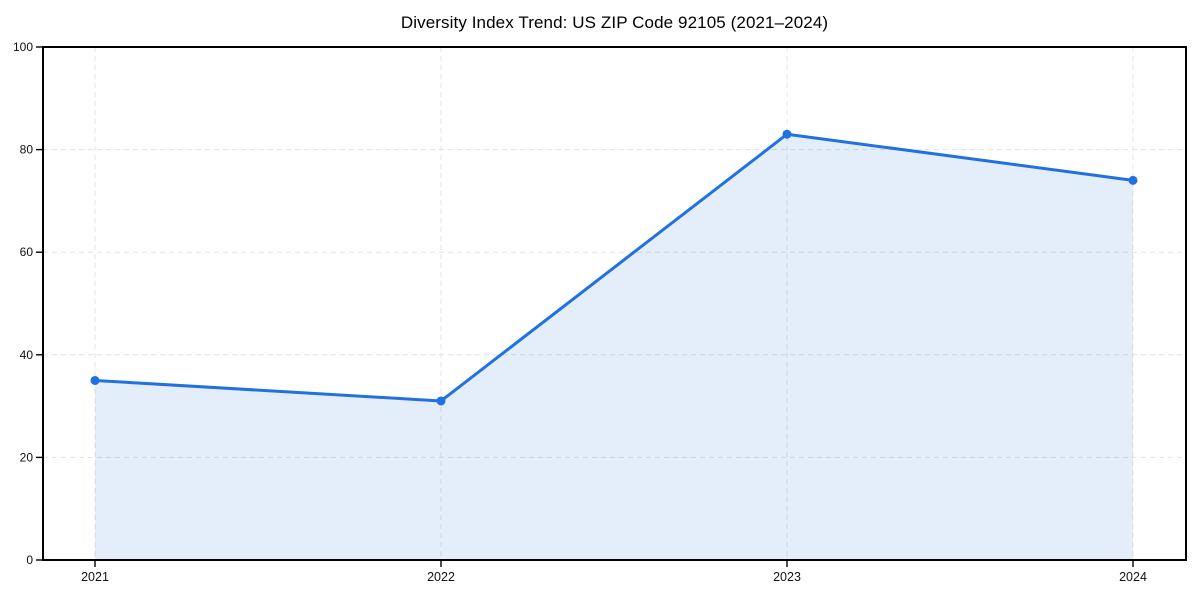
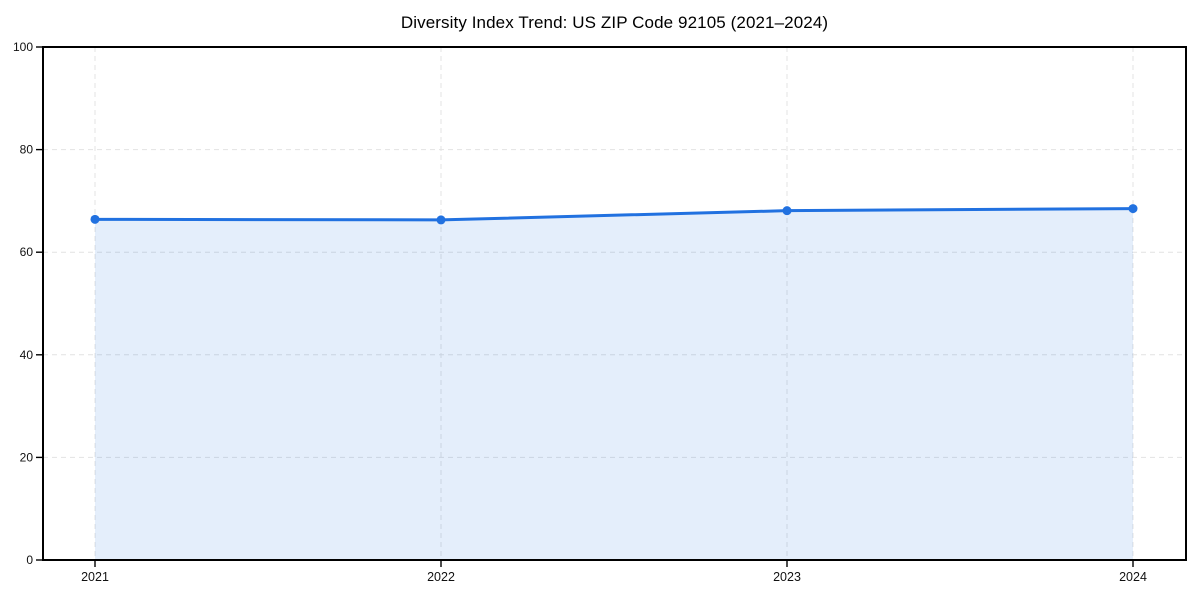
2021: 35 -> 66
2022: 31 -> 66
2023: 83 -> 68
2024: 74 -> 68
